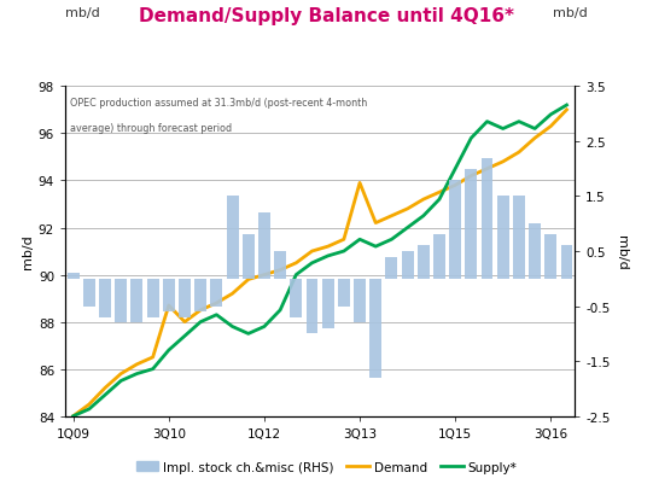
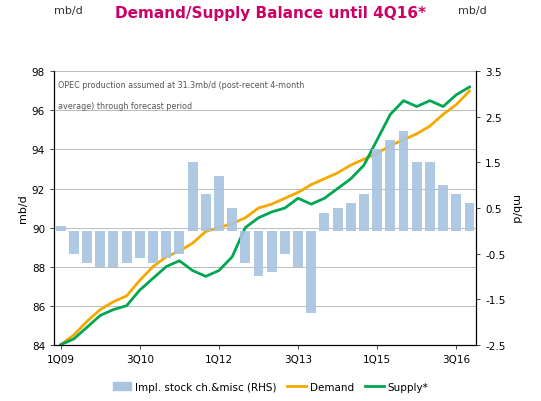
Demand/3Q10: 88.7 -> 87.3
Demand/3Q13: 93.9 -> 91.8
